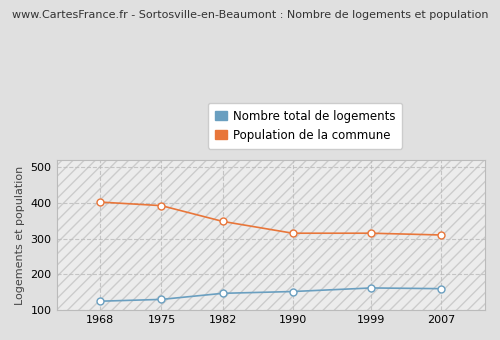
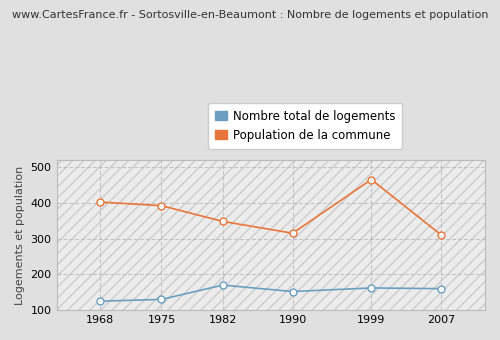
Nombre total de logements/1982: 147 -> 170
Population de la commune/1999: 315 -> 465
